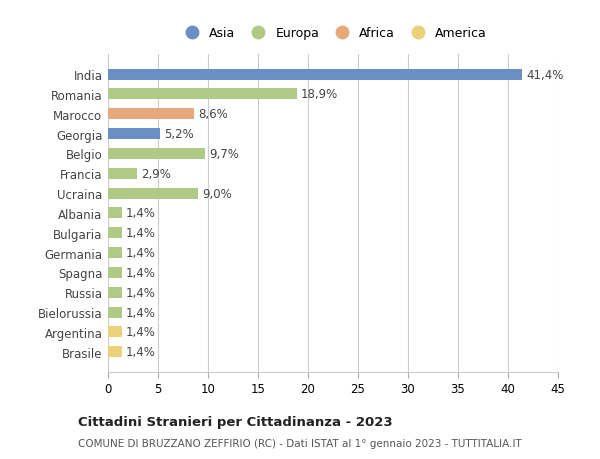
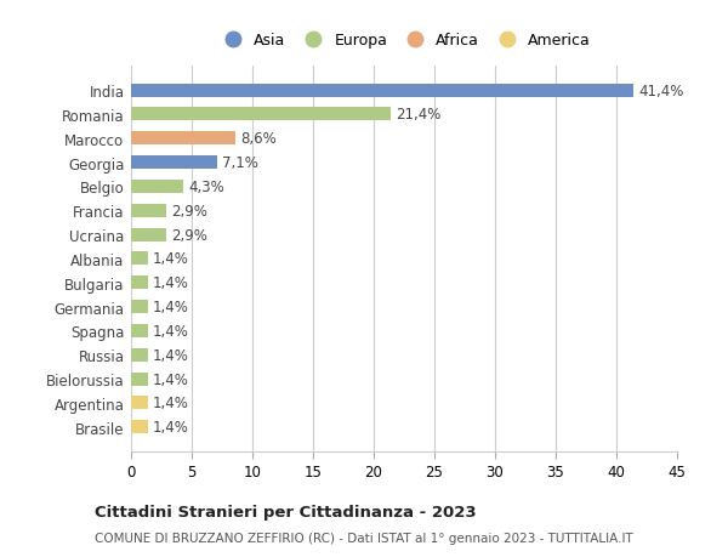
Romania: 18,9% -> 21,4%
Georgia: 5,2% -> 7,1%
Belgio: 9,7% -> 4,3%
Ucraina: 9,0% -> 2,9%
